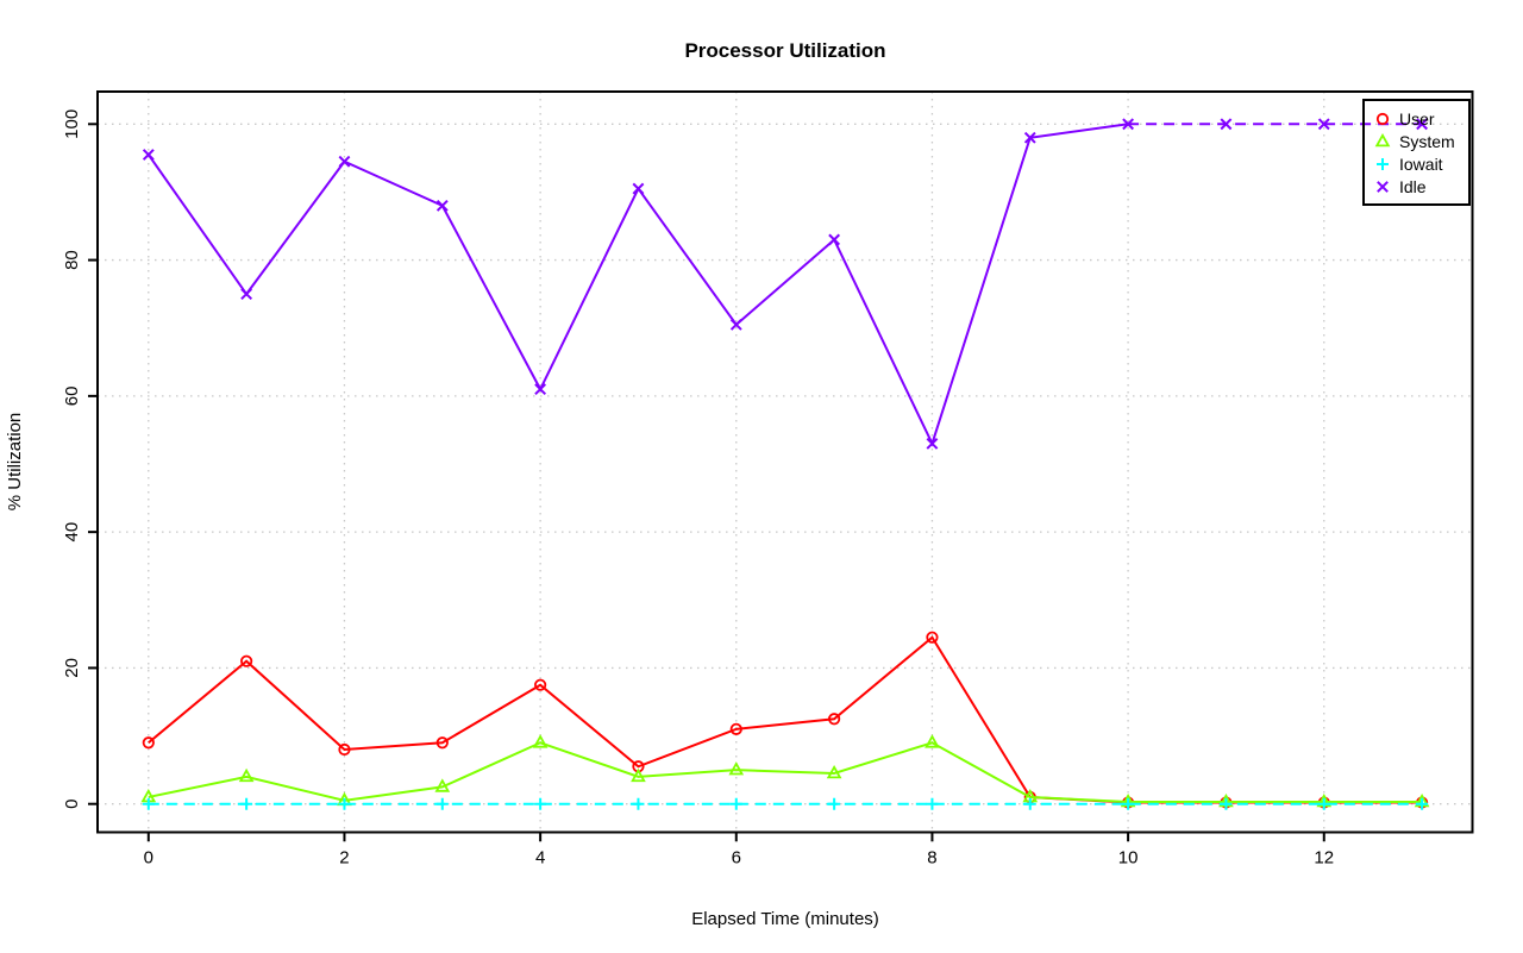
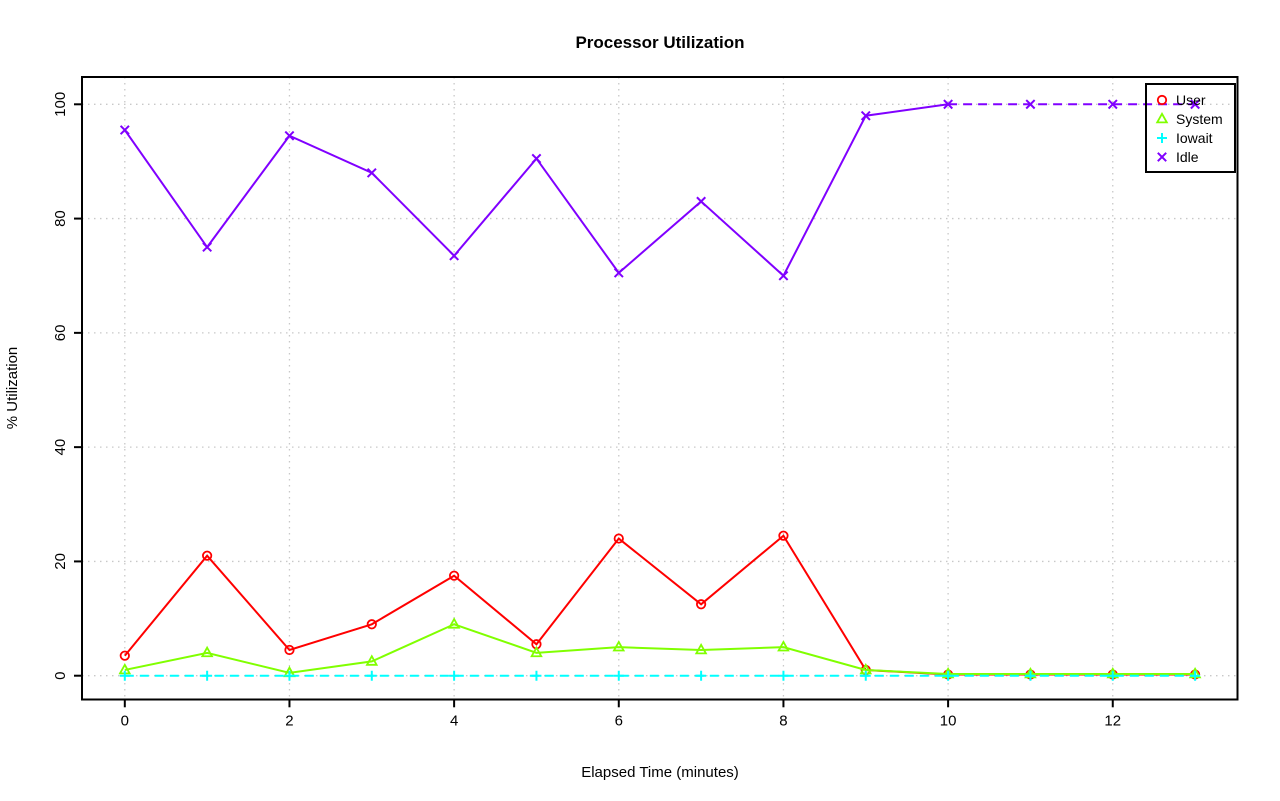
User/0: 9 -> 4
User/2: 8 -> 4
Idle/4: 61 -> 74
User/6: 11 -> 24
System/8: 9 -> 5
Idle/8: 53 -> 70
